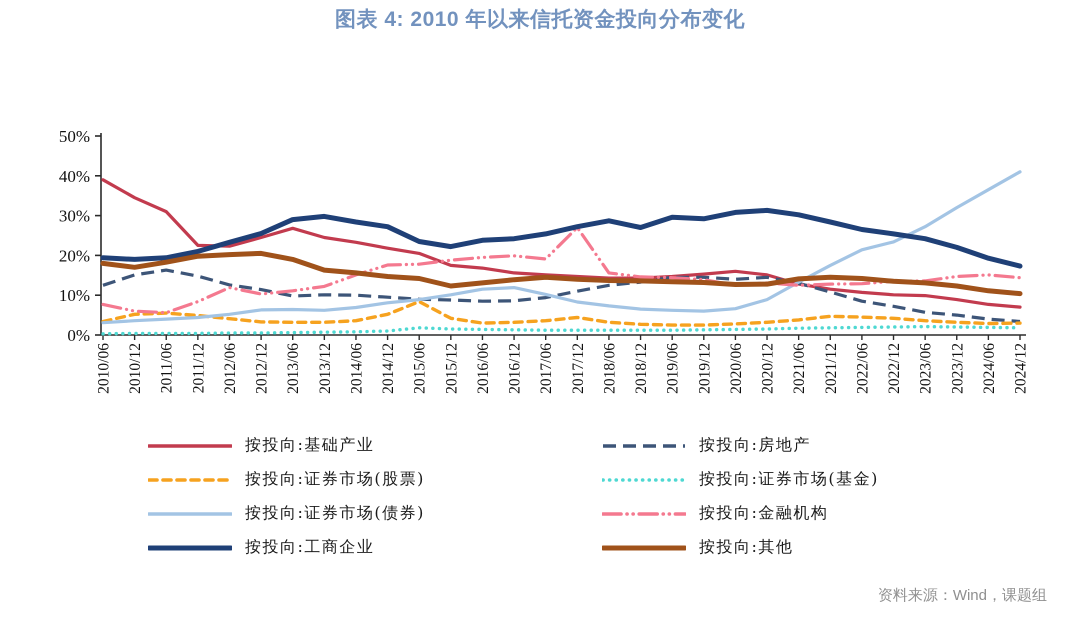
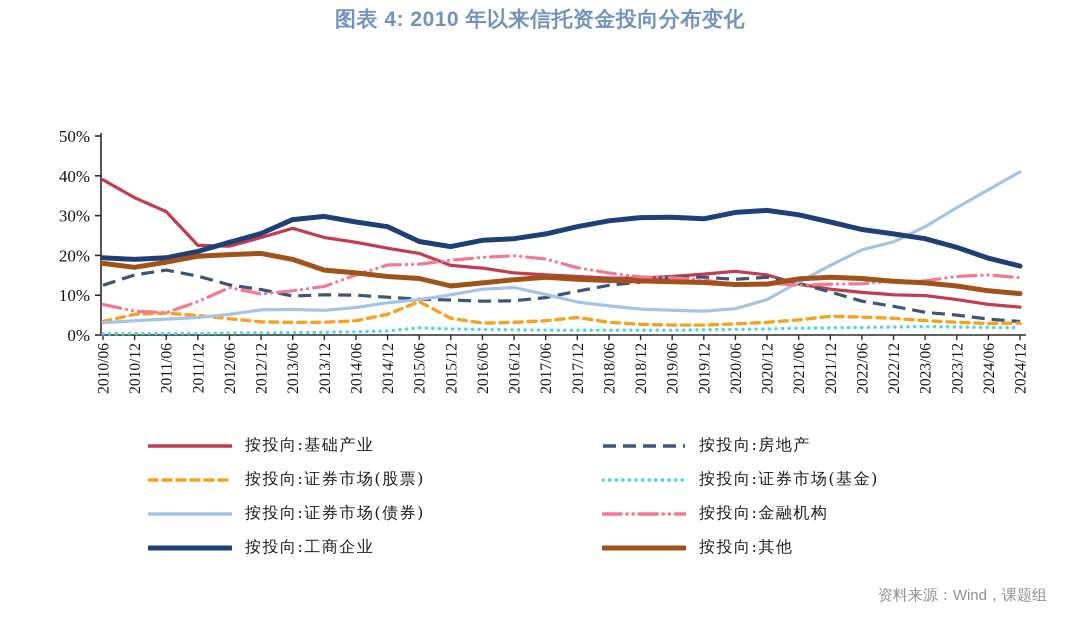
按投向:金融机构/2017/12: 27% -> 17%
按投向:工商企业/2018/12: 27% -> 30%
